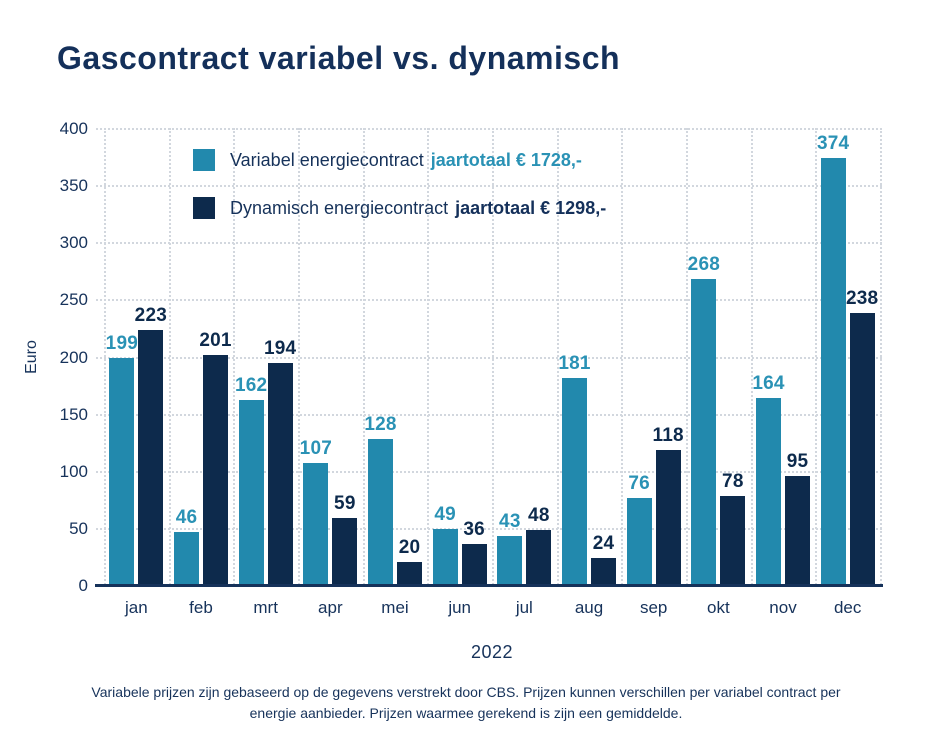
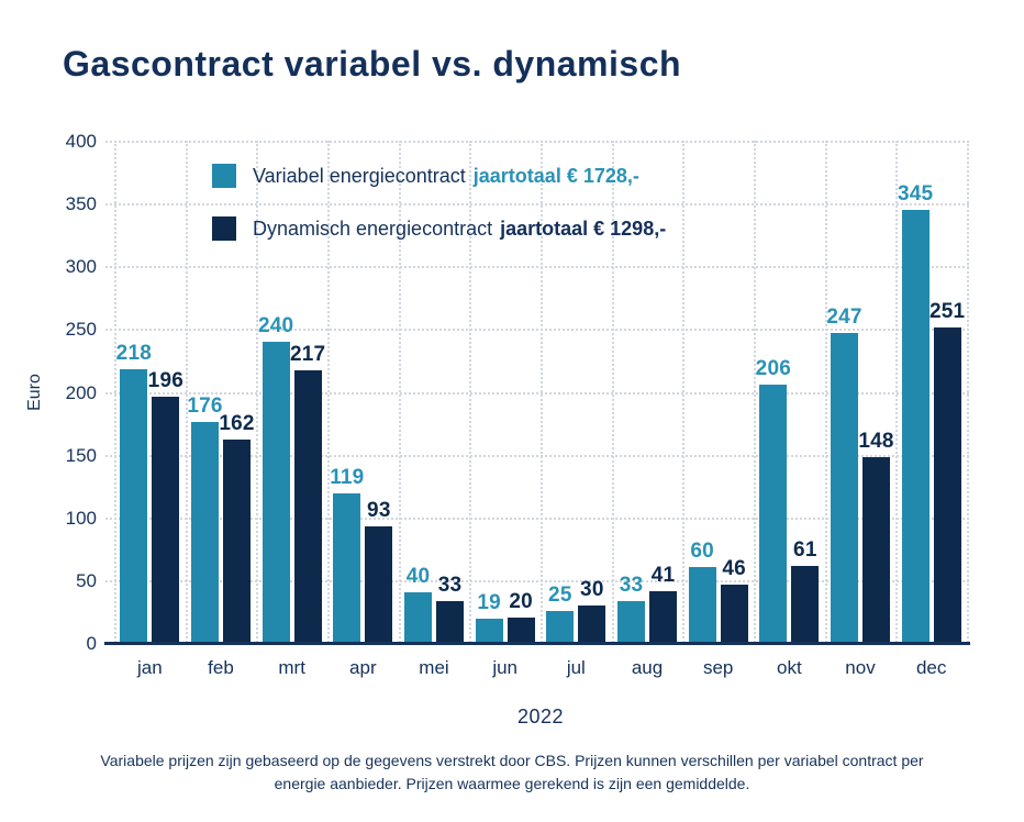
Variabel energiecontract/jan: 199 -> 218
Dynamisch energiecontract/jan: 223 -> 196
Variabel energiecontract/feb: 46 -> 176
Dynamisch energiecontract/feb: 201 -> 162
Variabel energiecontract/mrt: 162 -> 240
Dynamisch energiecontract/mrt: 194 -> 217
Variabel energiecontract/apr: 107 -> 119
Dynamisch energiecontract/apr: 59 -> 93
Variabel energiecontract/mei: 128 -> 40
Dynamisch energiecontract/mei: 20 -> 33
Variabel energiecontract/jun: 49 -> 19
Dynamisch energiecontract/jun: 36 -> 20
Variabel energiecontract/jul: 43 -> 25
Dynamisch energiecontract/jul: 48 -> 30
Variabel energiecontract/aug: 181 -> 33
Dynamisch energiecontract/aug: 24 -> 41
Variabel energiecontract/sep: 76 -> 60
Dynamisch energiecontract/sep: 118 -> 46
Variabel energiecontract/okt: 268 -> 206
Dynamisch energiecontract/okt: 78 -> 61
Variabel energiecontract/nov: 164 -> 247
Dynamisch energiecontract/nov: 95 -> 148
Variabel energiecontract/dec: 374 -> 345
Dynamisch energiecontract/dec: 238 -> 251
